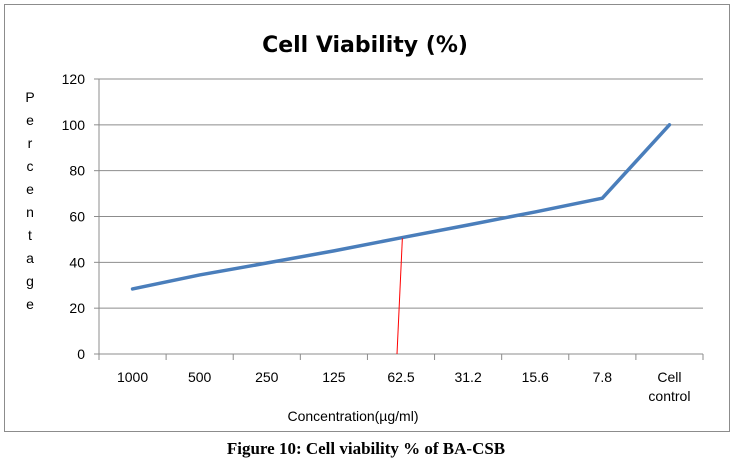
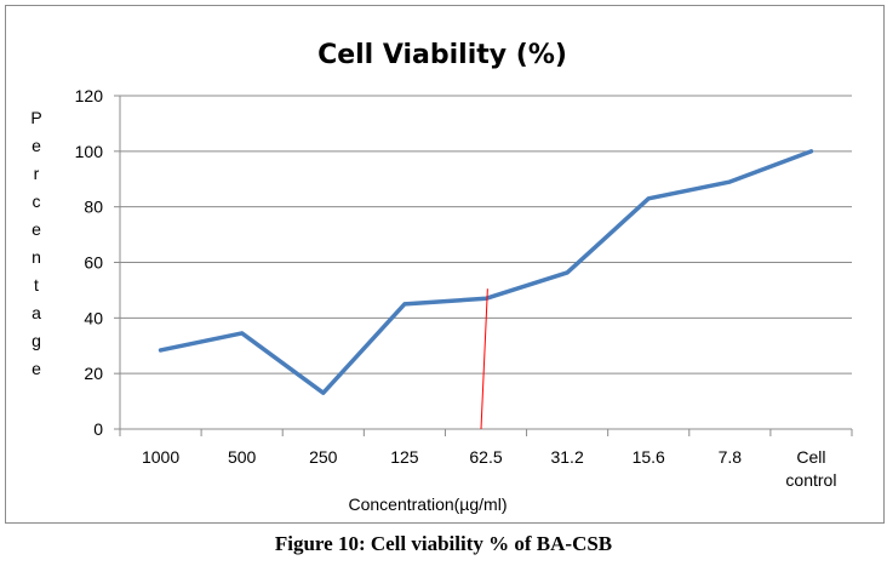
250: 40 -> 13
62.5: 51 -> 47
15.6: 62 -> 83
7.8: 68 -> 89
